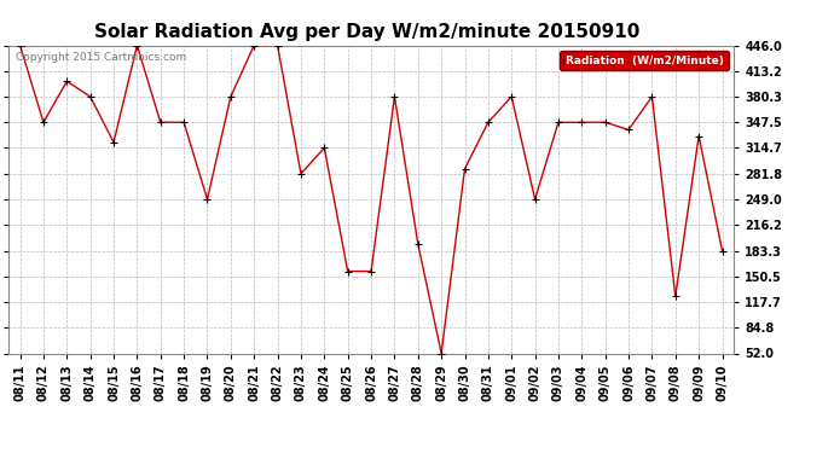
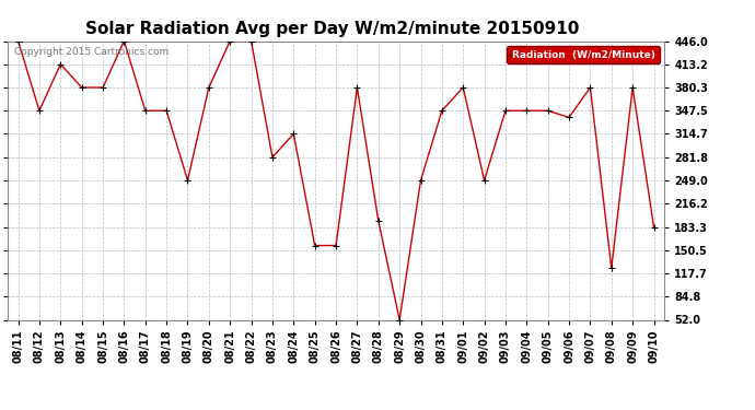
08/13: 400 -> 413
08/15: 322 -> 380
08/30: 288 -> 249
09/09: 330 -> 380
